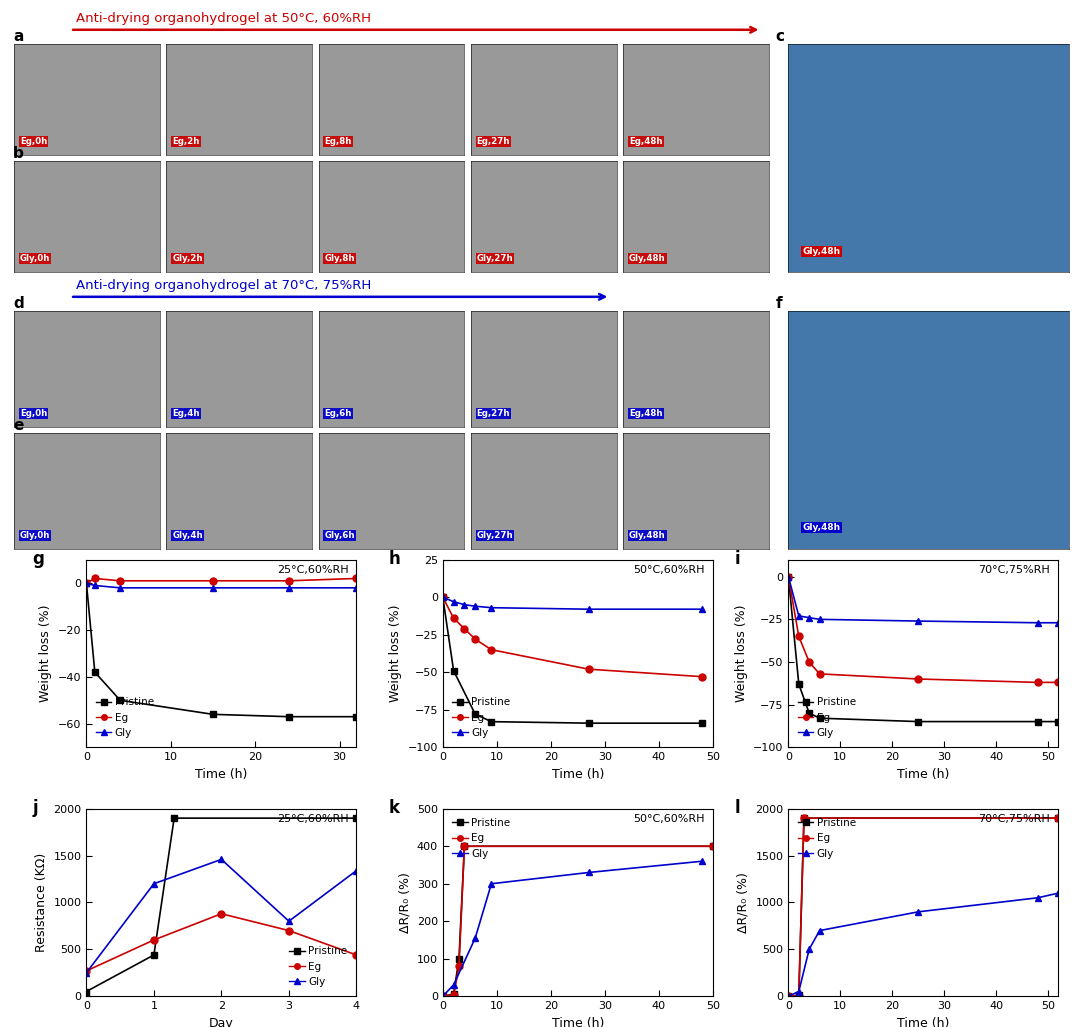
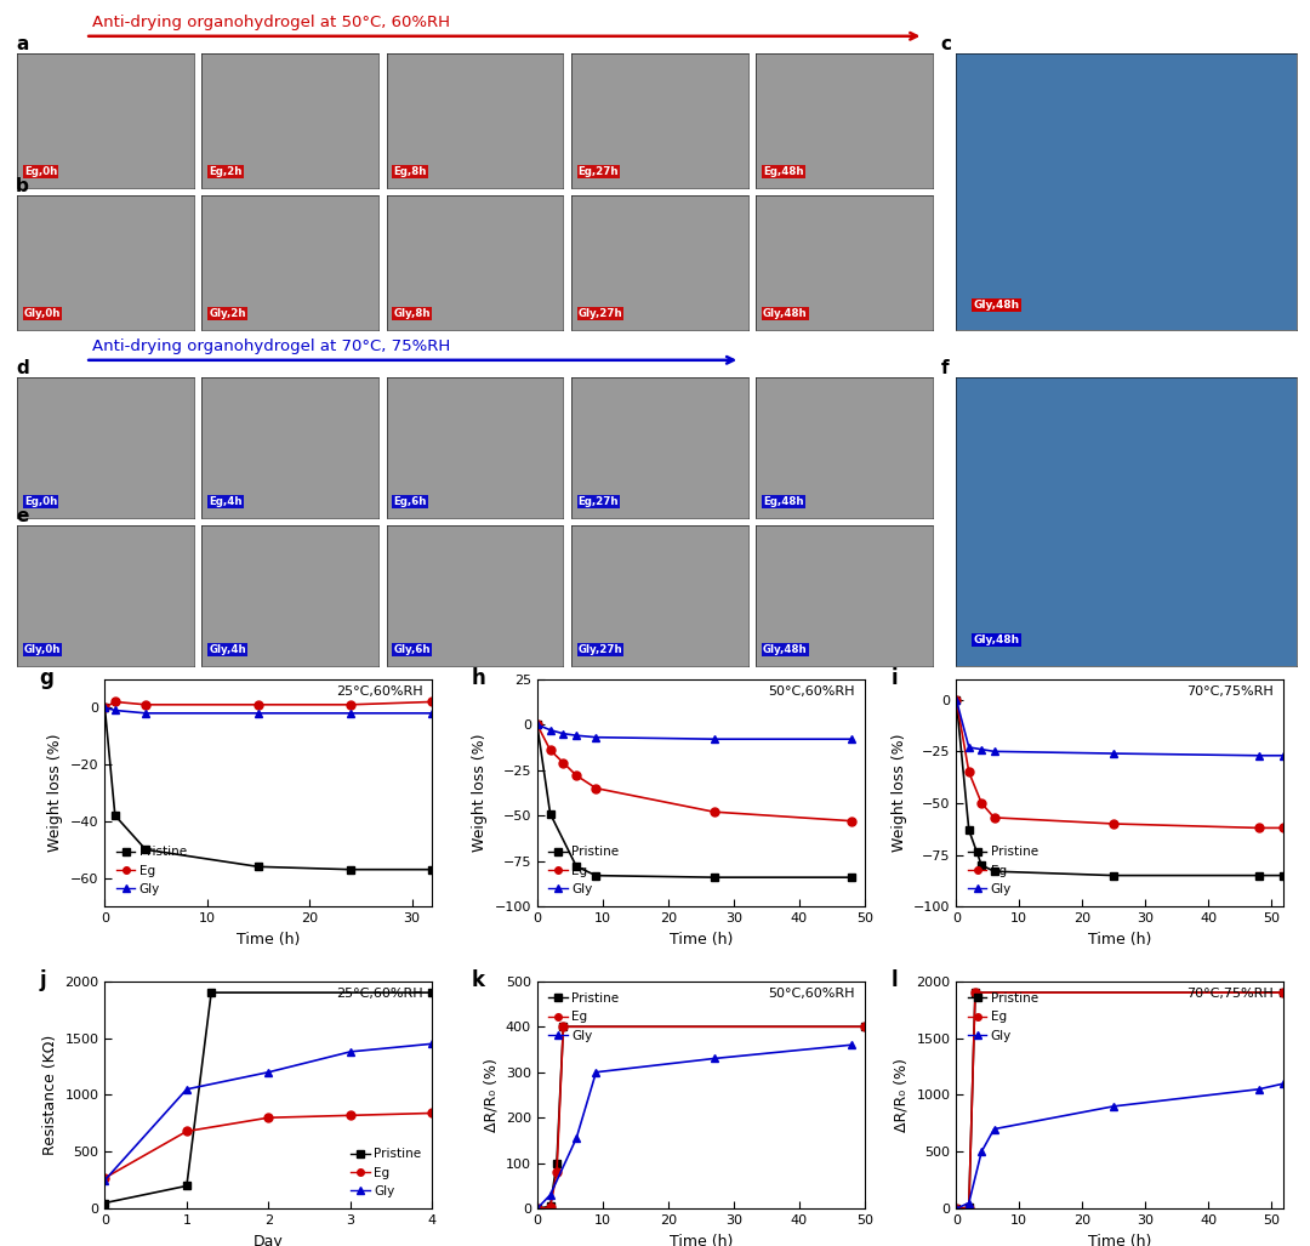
Pristine/1: 440 -> 200
Eg/1: 600 -> 680
Gly/1: 1200 -> 1050
Eg/2: 880 -> 800
Gly/2: 1460 -> 1200
Eg/3: 700 -> 820
Gly/3: 800 -> 1380
Eg/4: 440 -> 840
Gly/4: 1340 -> 1450
